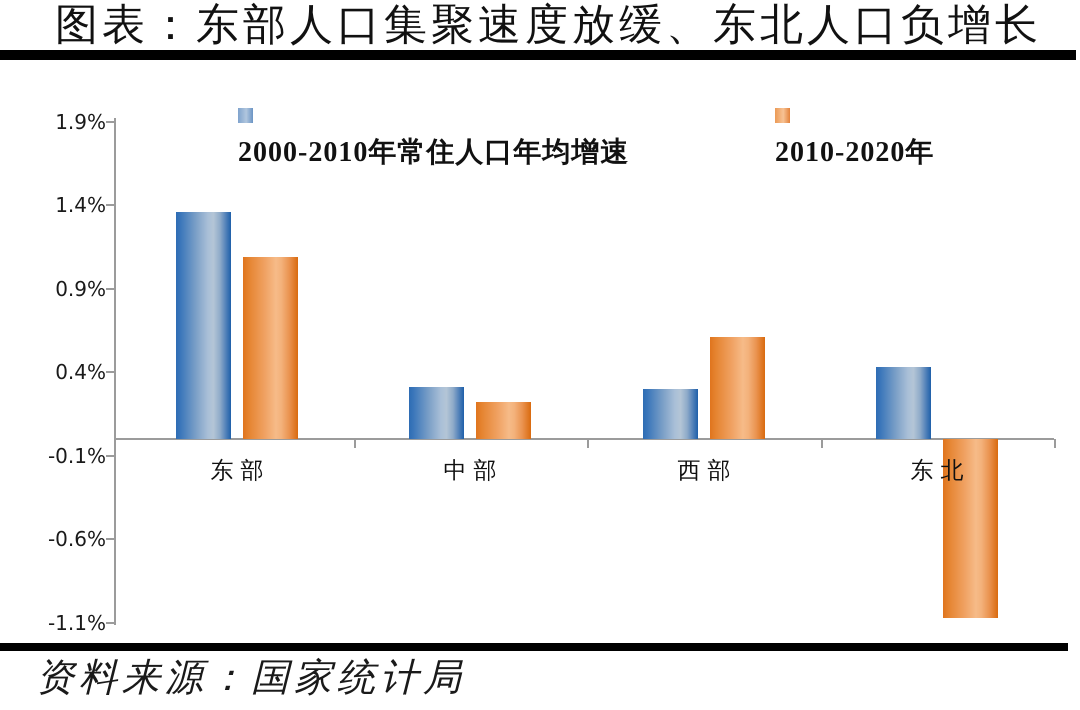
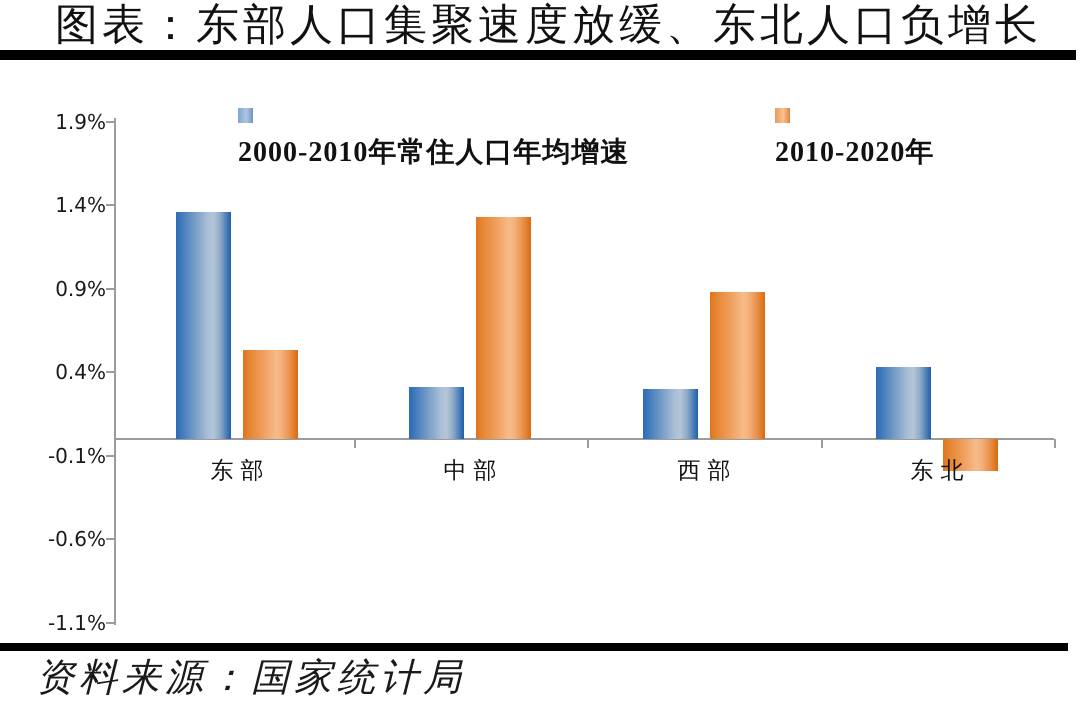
2010-2020年/东部: 1.09% -> 0.53%
2010-2020年/中部: 0.22% -> 1.33%
2010-2020年/西部: 0.61% -> 0.88%
2010-2020年/东北: -1.07% -> -0.19%
